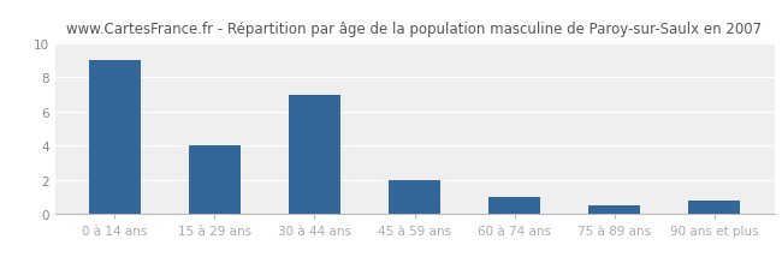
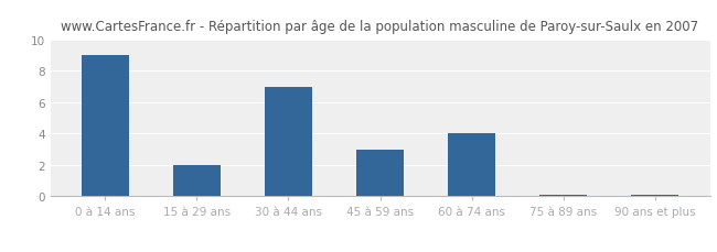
15 à 29 ans: 4.0 -> 2.0
45 à 59 ans: 2.0 -> 3.0
60 à 74 ans: 1.0 -> 4.0
75 à 89 ans: 0.5 -> 0.1
90 ans et plus: 0.8 -> 0.1
